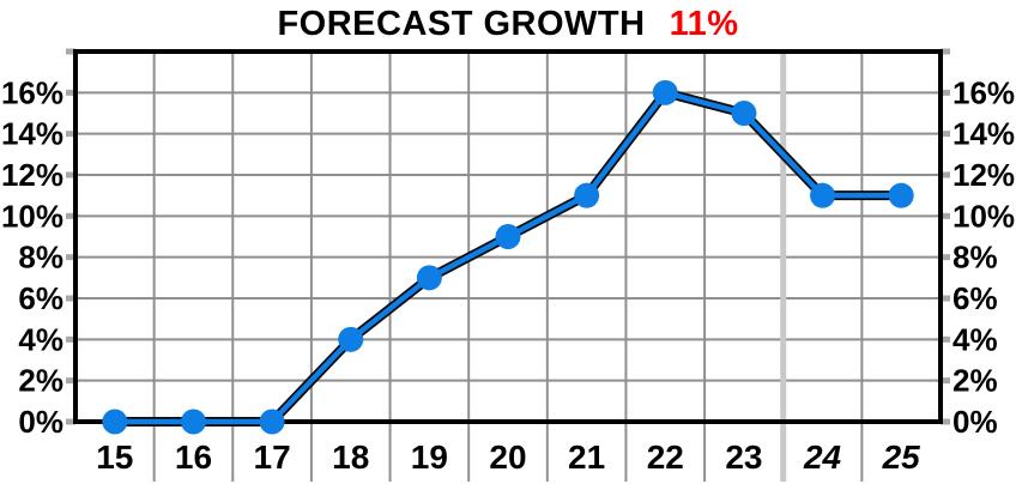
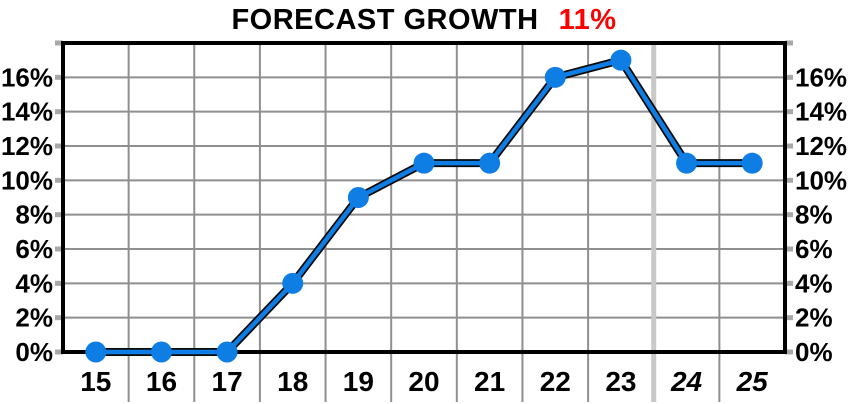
19: 7% -> 9%
20: 9% -> 11%
23: 15% -> 17%
